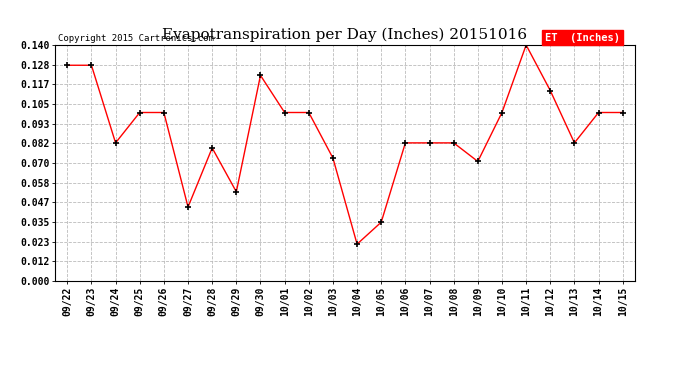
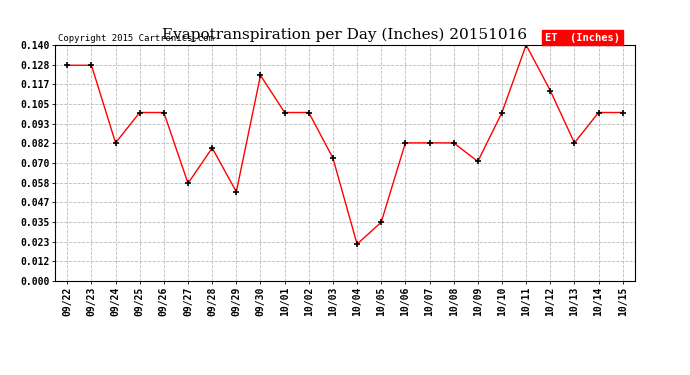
09/27: 0.044 -> 0.058
